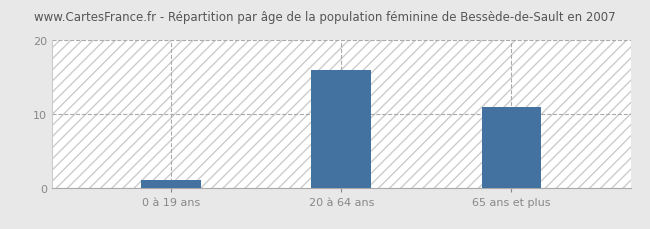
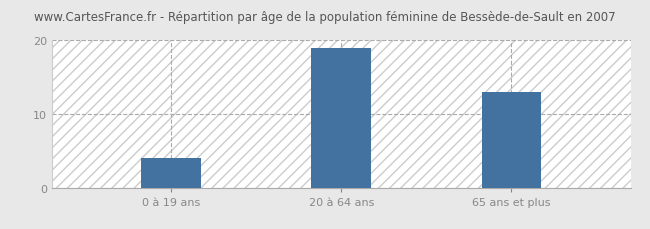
0 à 19 ans: 1 -> 4
20 à 64 ans: 16 -> 19
65 ans et plus: 11 -> 13
